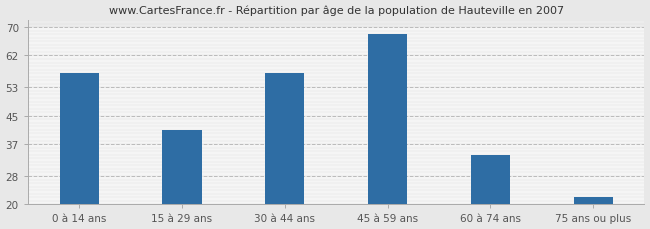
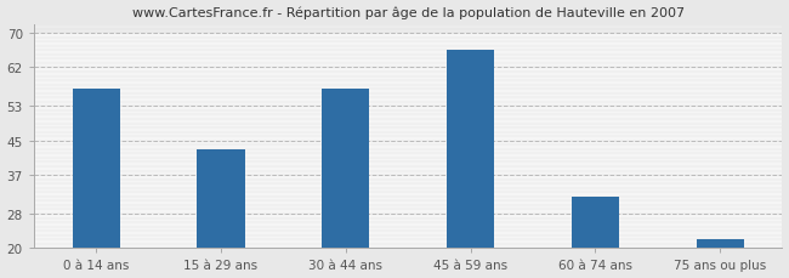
15 à 29 ans: 41 -> 43
45 à 59 ans: 68 -> 66
60 à 74 ans: 34 -> 32
